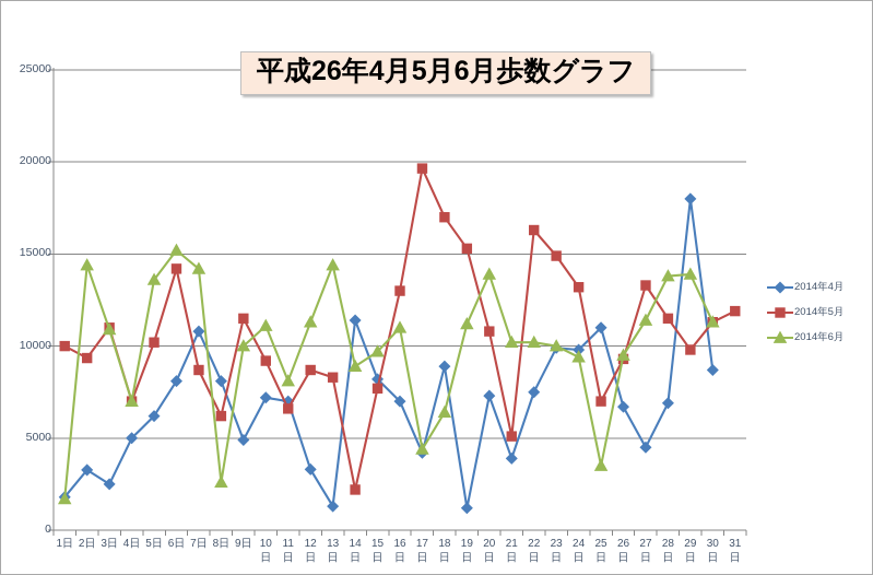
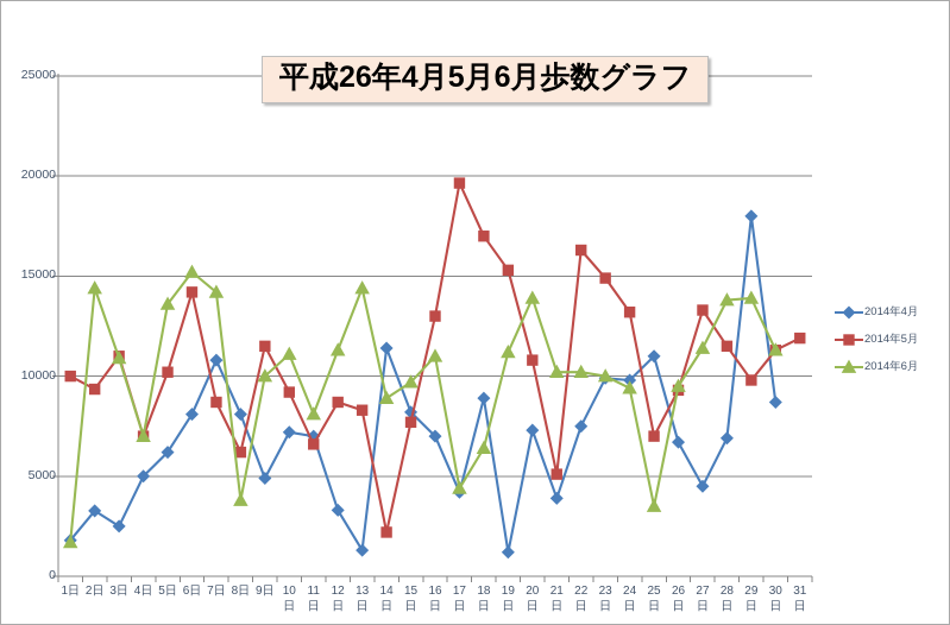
2014年6月/8日: 2600 -> 3800
